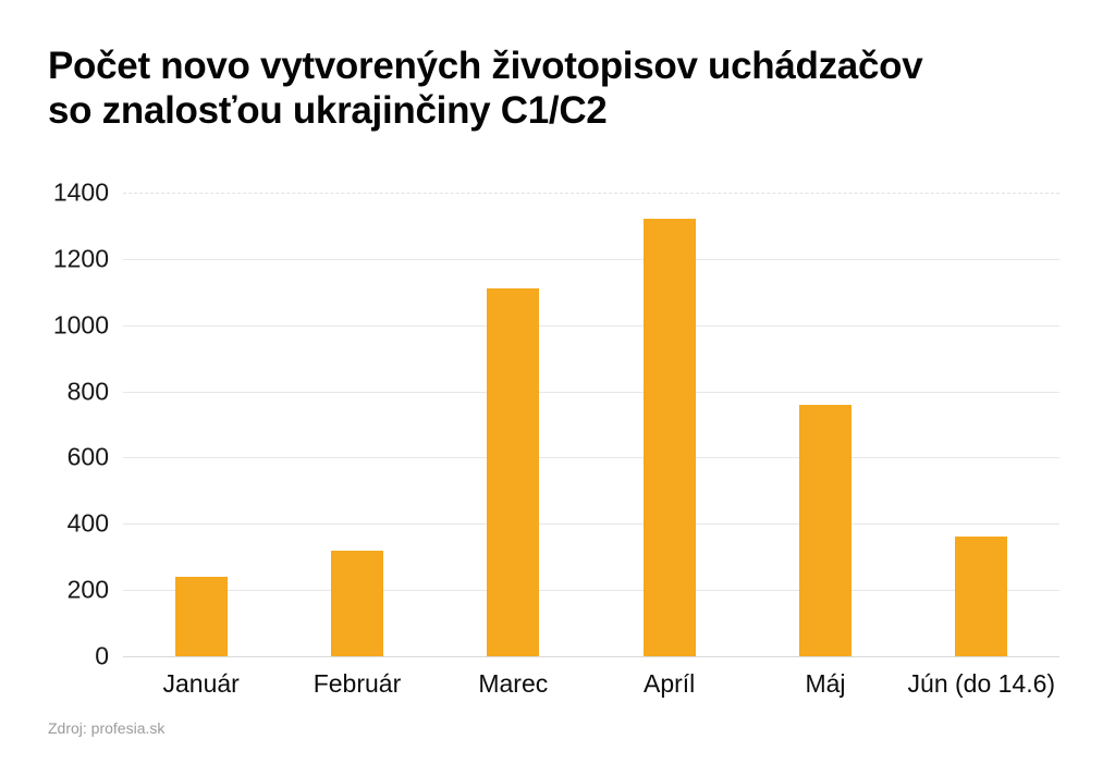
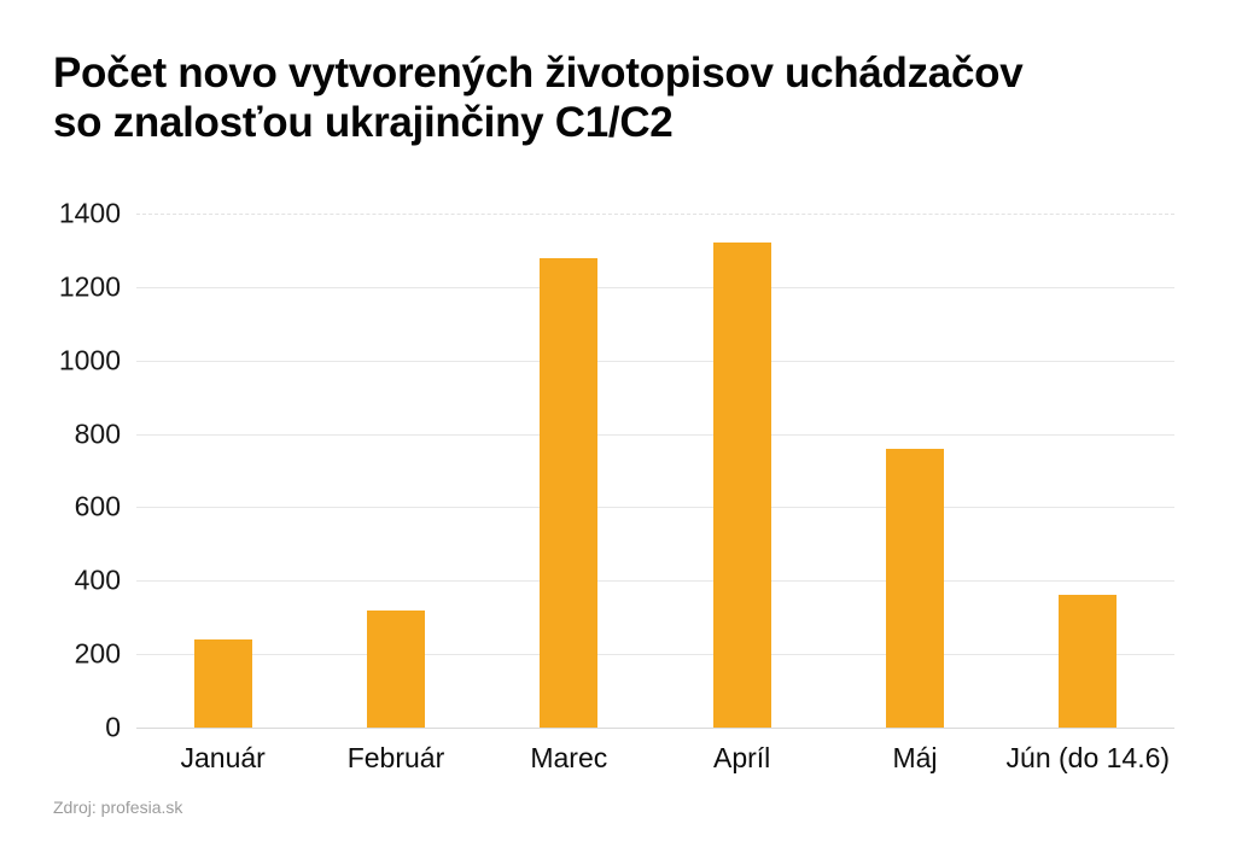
Marec: 1110 -> 1280
